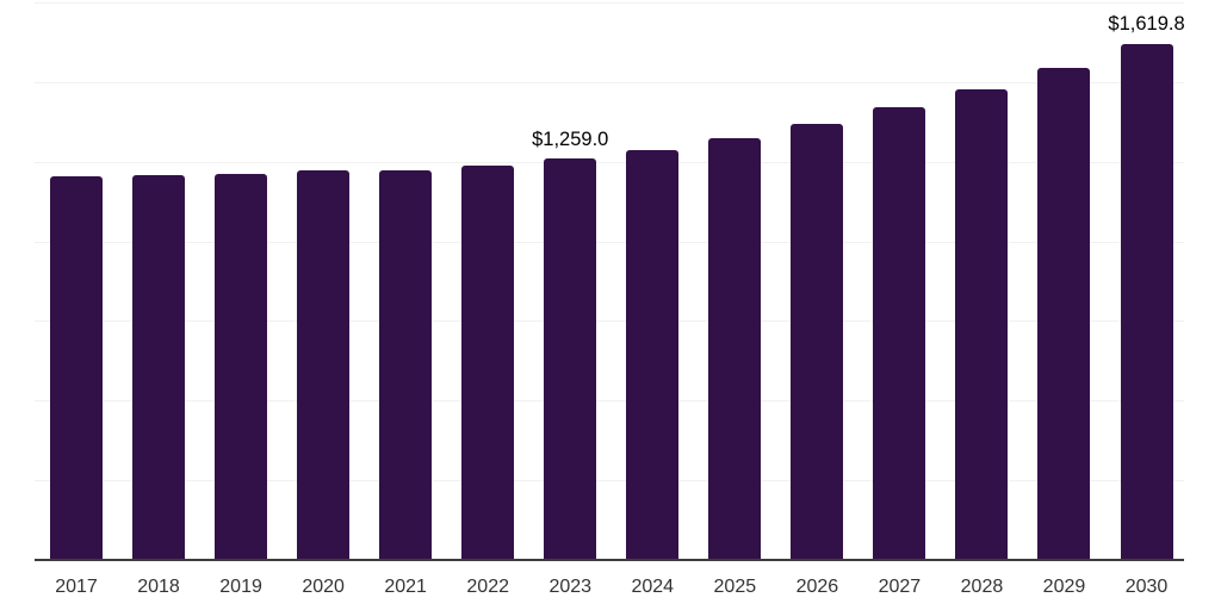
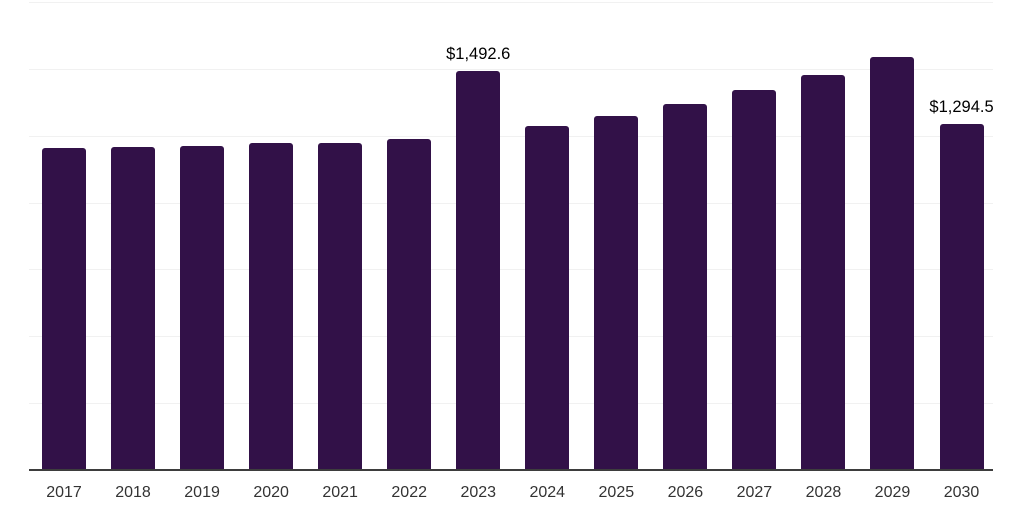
2023: $1,259.0 -> $1,492.6
2030: $1,619.8 -> $1,294.5
